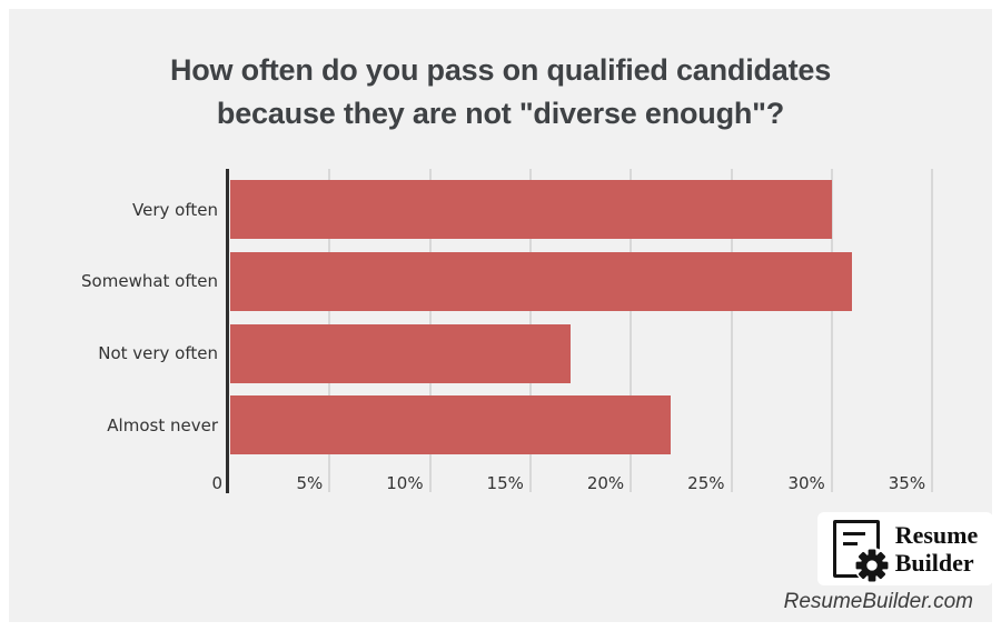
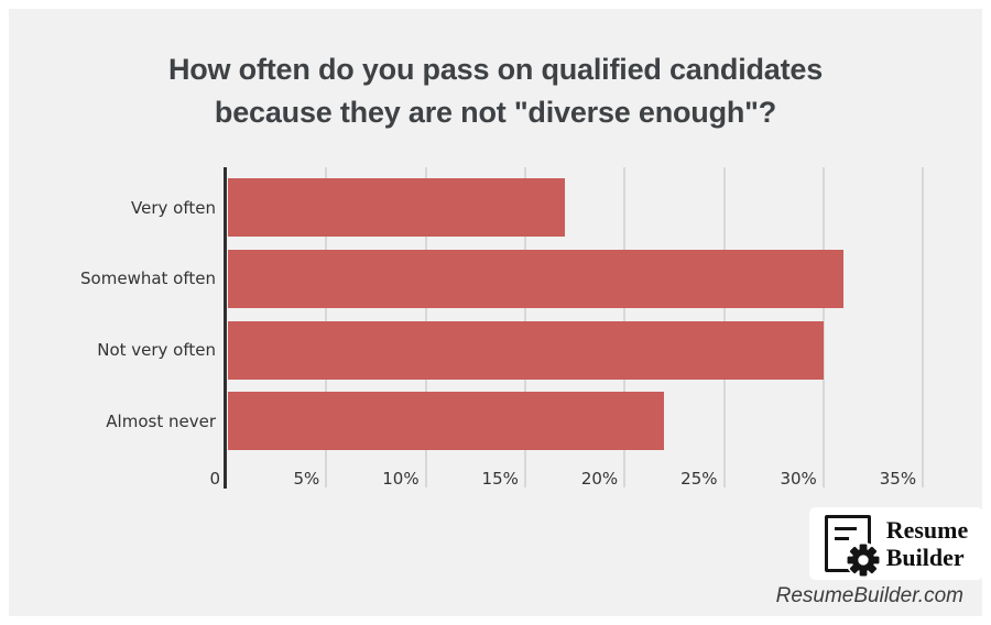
Very often: 30% -> 17%
Not very often: 17% -> 30%
